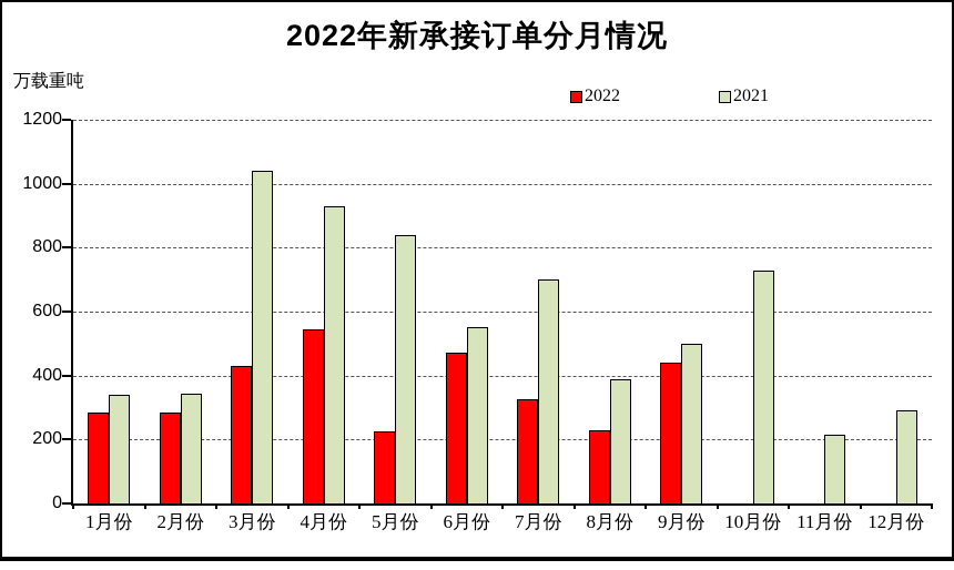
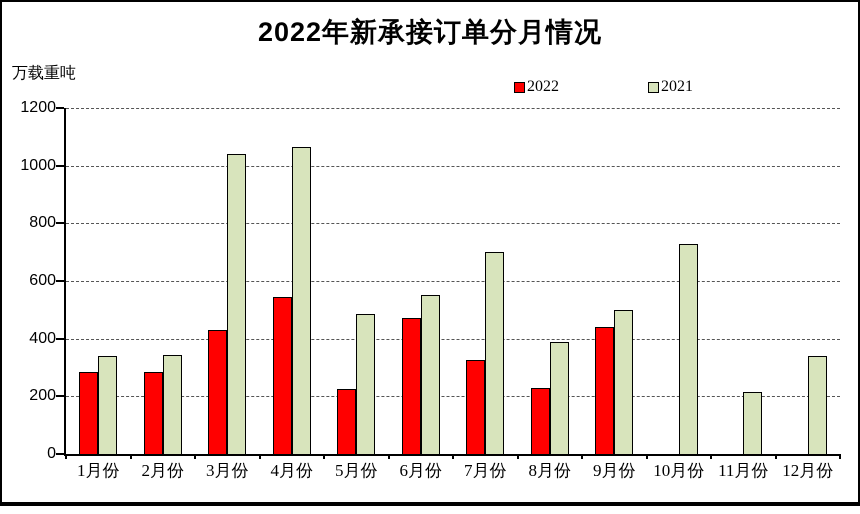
2021/4月份: 930 -> 1060
2021/5月份: 840 -> 480
2021/12月份: 290 -> 340
